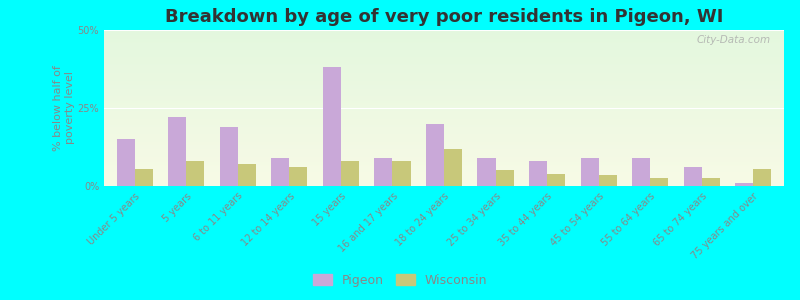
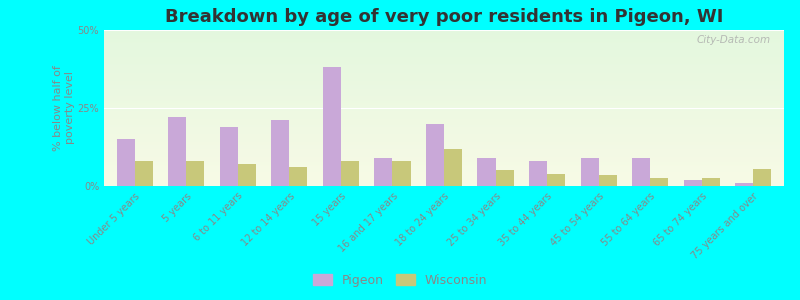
Wisconsin/Under 5 years: 5.5% -> 8.0%
Pigeon/12 to 14 years: 9% -> 21%
Pigeon/65 to 74 years: 6% -> 2%
